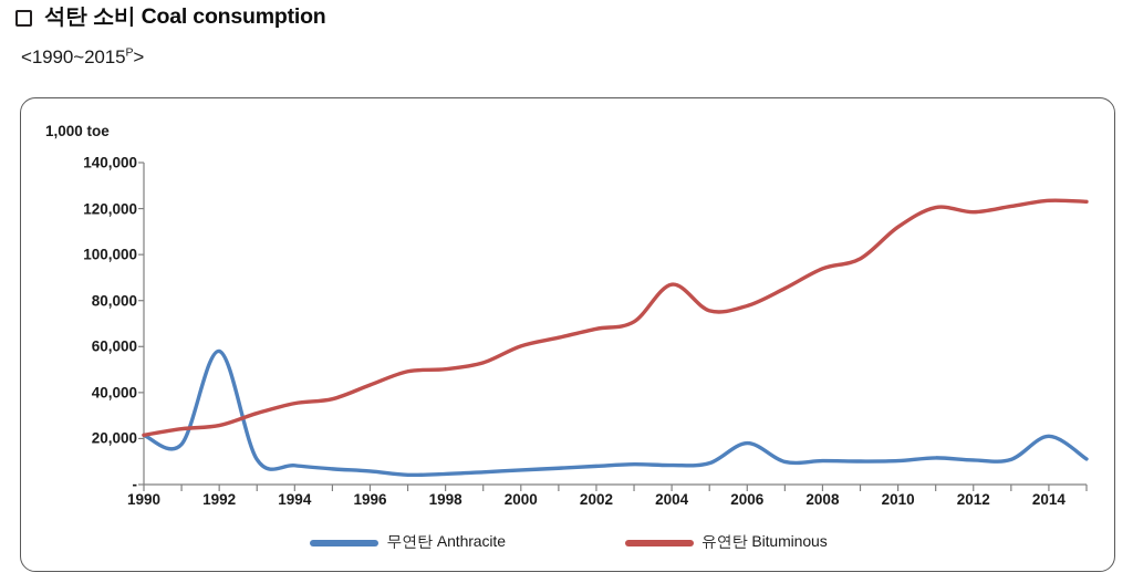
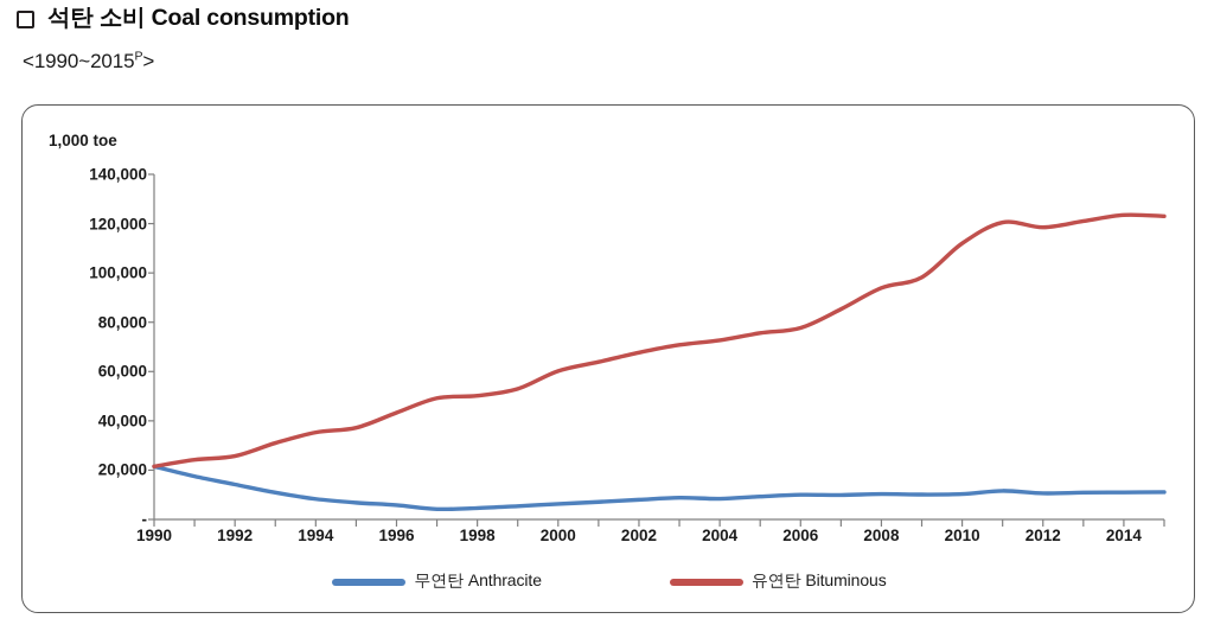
무연탄 Anthracite/1992: 58000 -> 14000
유연탄 Bituminous/2004: 87000 -> 73000
무연탄 Anthracite/2006: 18000 -> 10000
무연탄 Anthracite/2014: 21000 -> 11000
